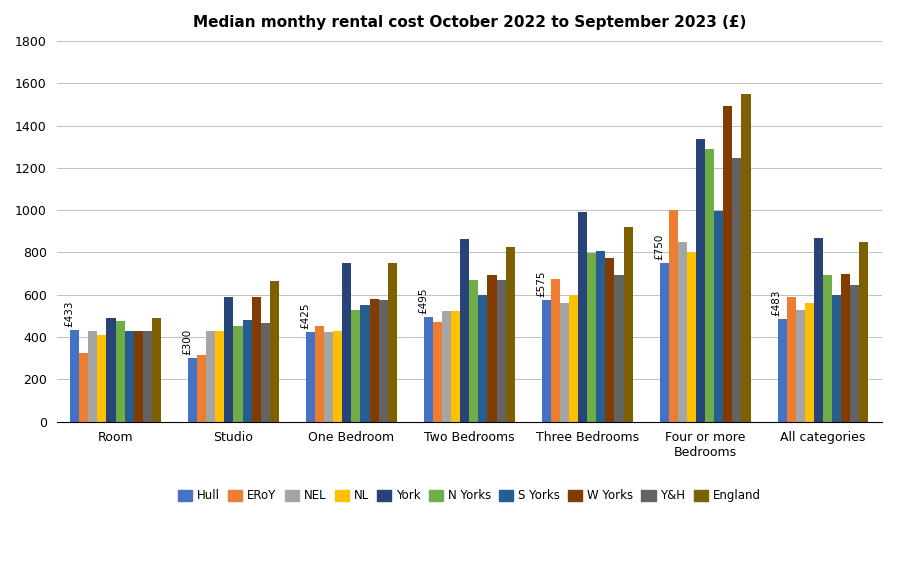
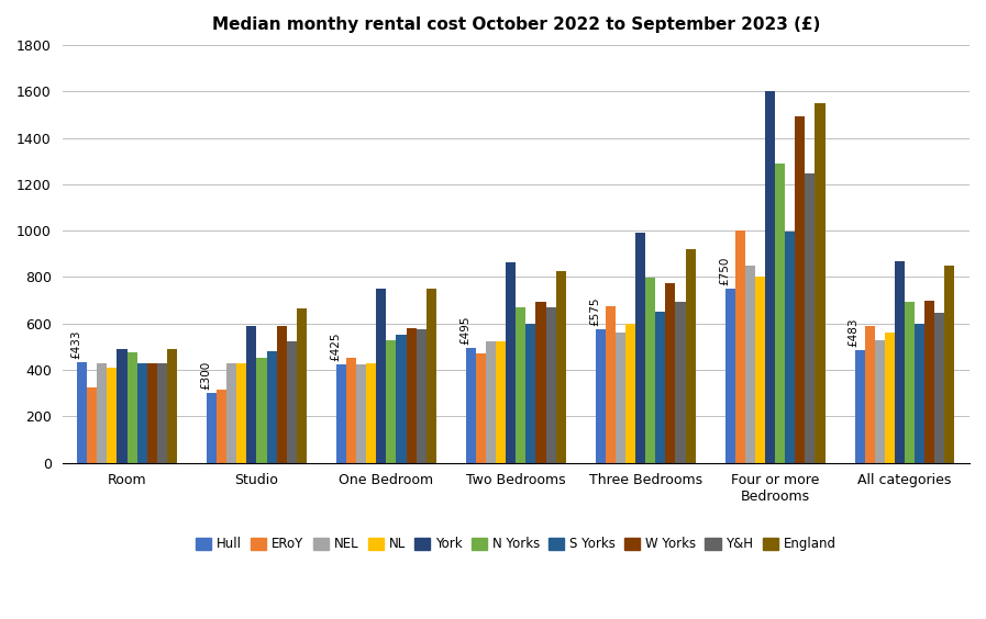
Y&H/Studio: 465 -> 525
S Yorks/Three Bedrooms: 805 -> 650
York/Four or more Bedrooms: 1335 -> 1600
